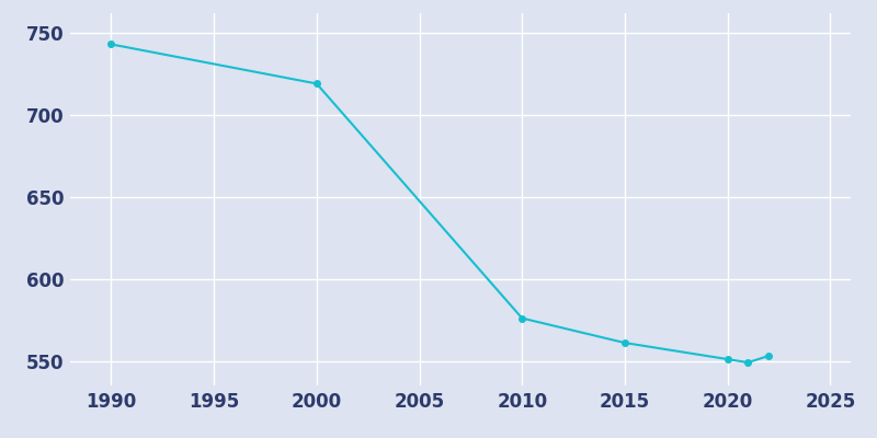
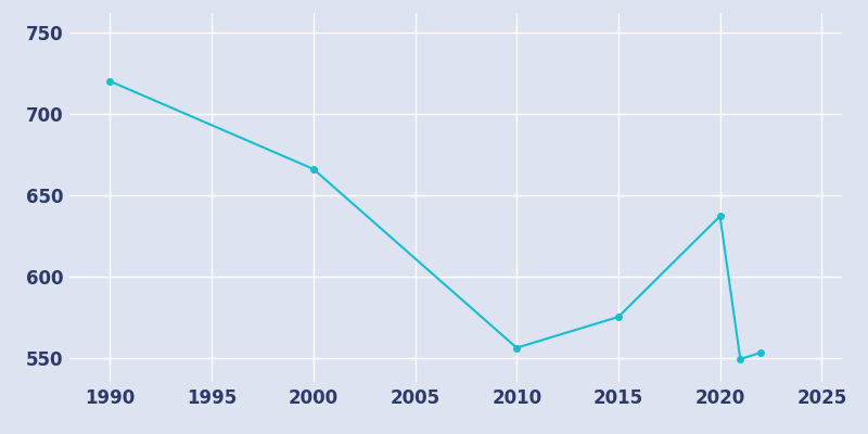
1990: 743 -> 720
2000: 719 -> 666
2010: 576 -> 556
2015: 561 -> 575
2020: 551 -> 637
